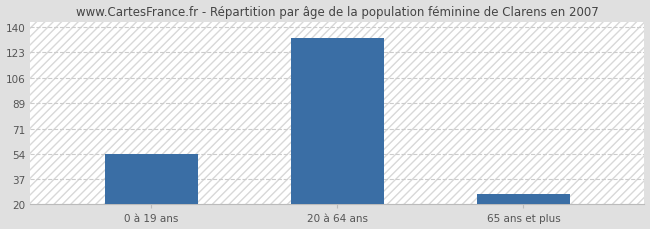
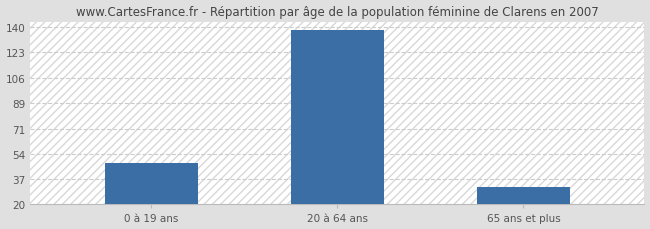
0 à 19 ans: 54 -> 48
20 à 64 ans: 133 -> 138
65 ans et plus: 27 -> 32
